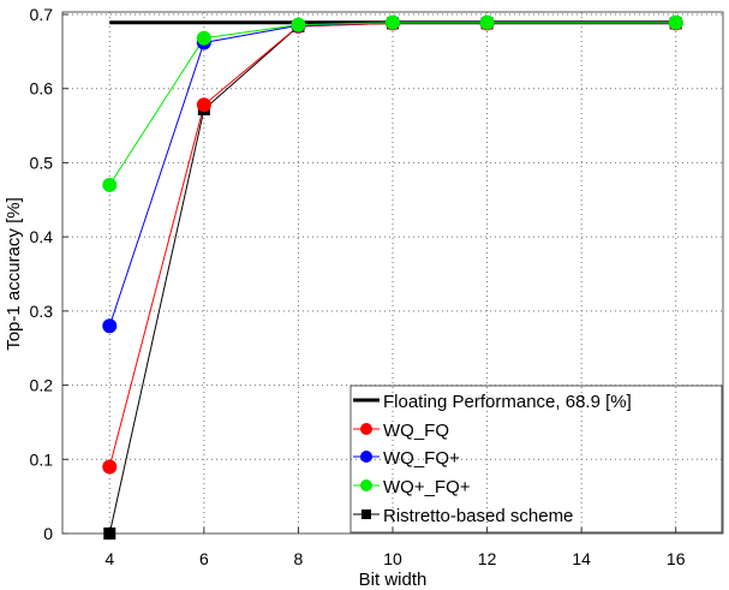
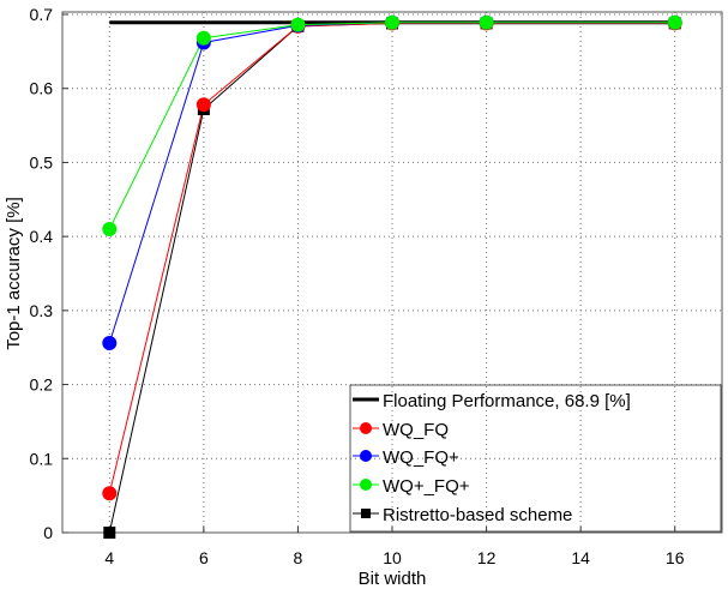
WQ_FQ/4: 0.09 -> 0.05
WQ_FQ+/4: 0.28 -> 0.26
WQ+_FQ+/4: 0.47 -> 0.41
